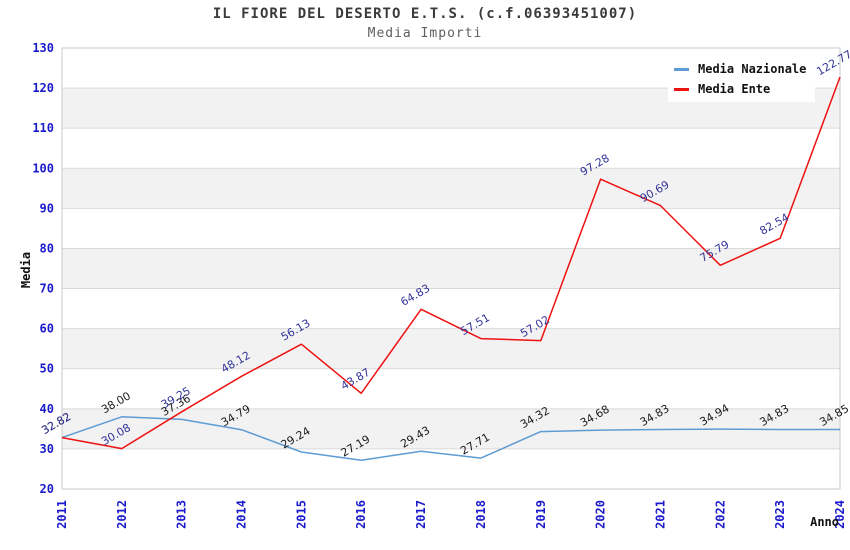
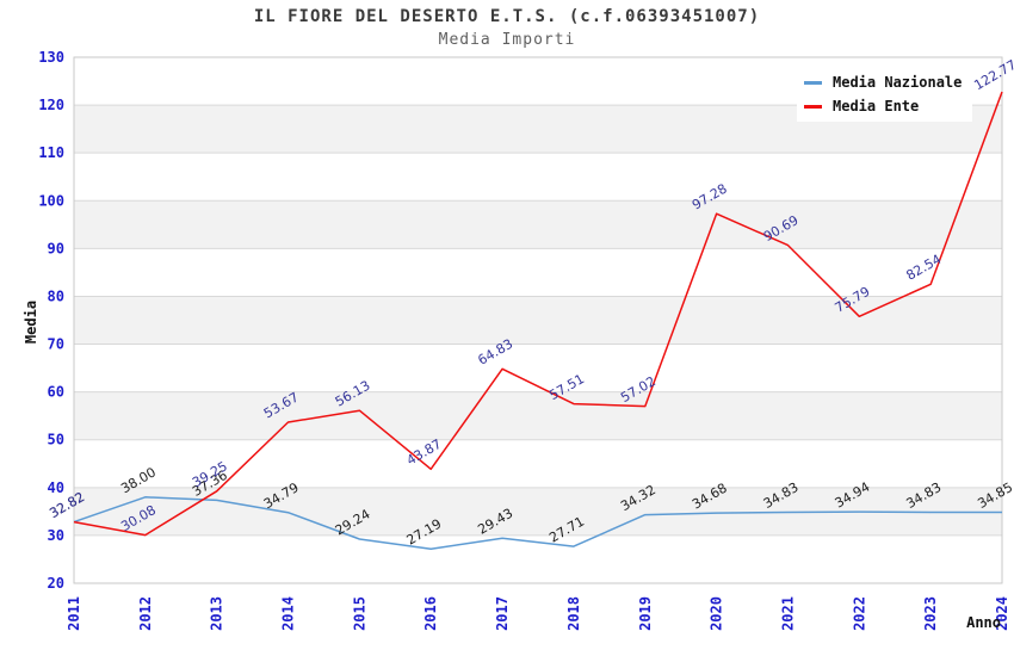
Media Ente/2014: 48.12 -> 53.67
